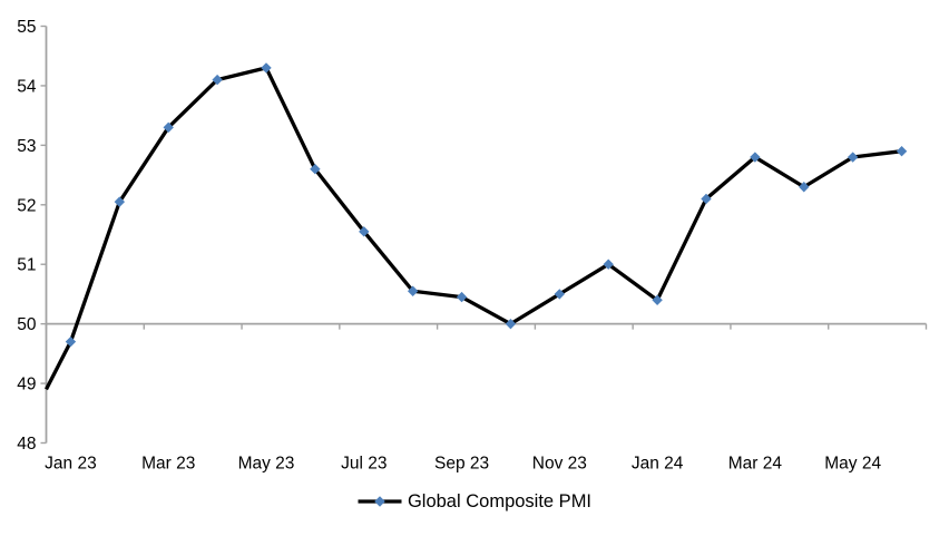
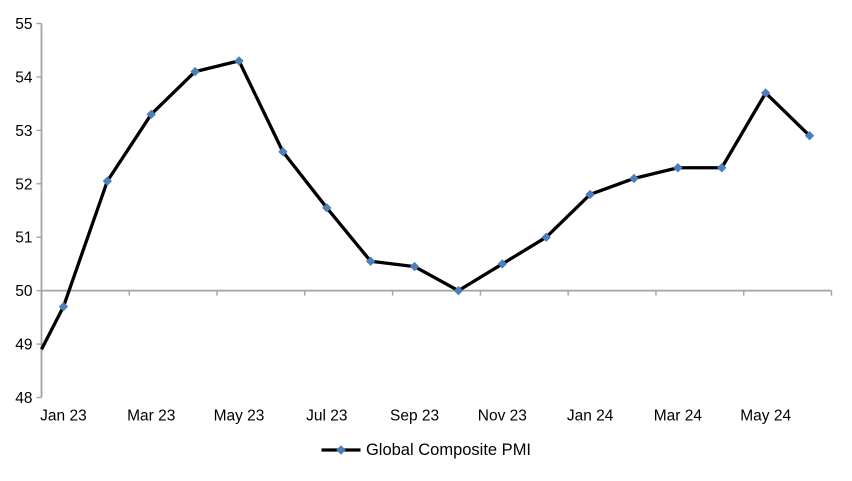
Jan 24: 50.4 -> 51.8
Mar 24: 52.8 -> 52.3
May 24: 52.8 -> 53.7
